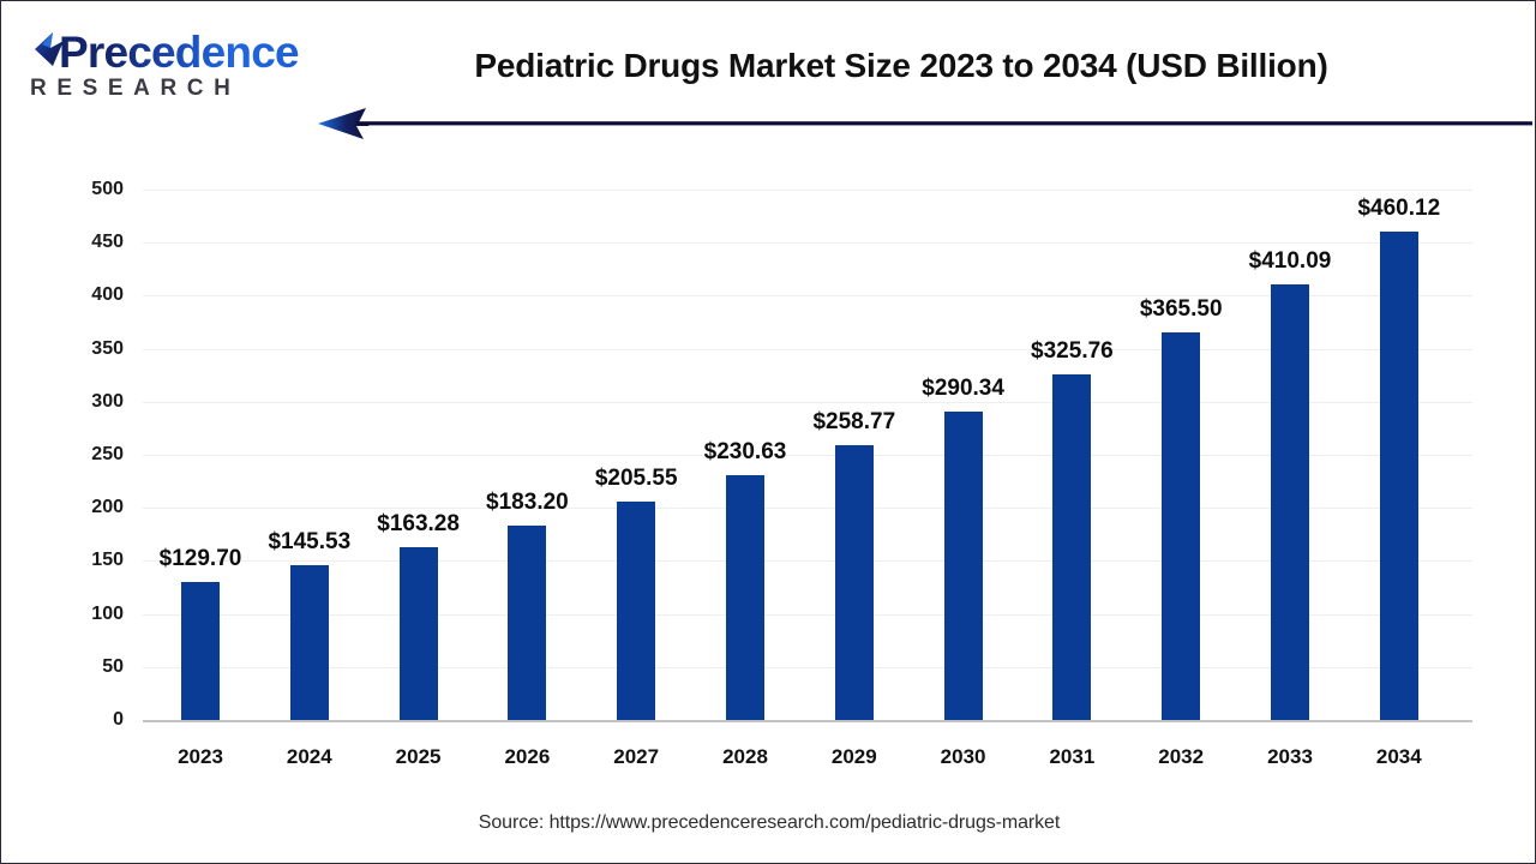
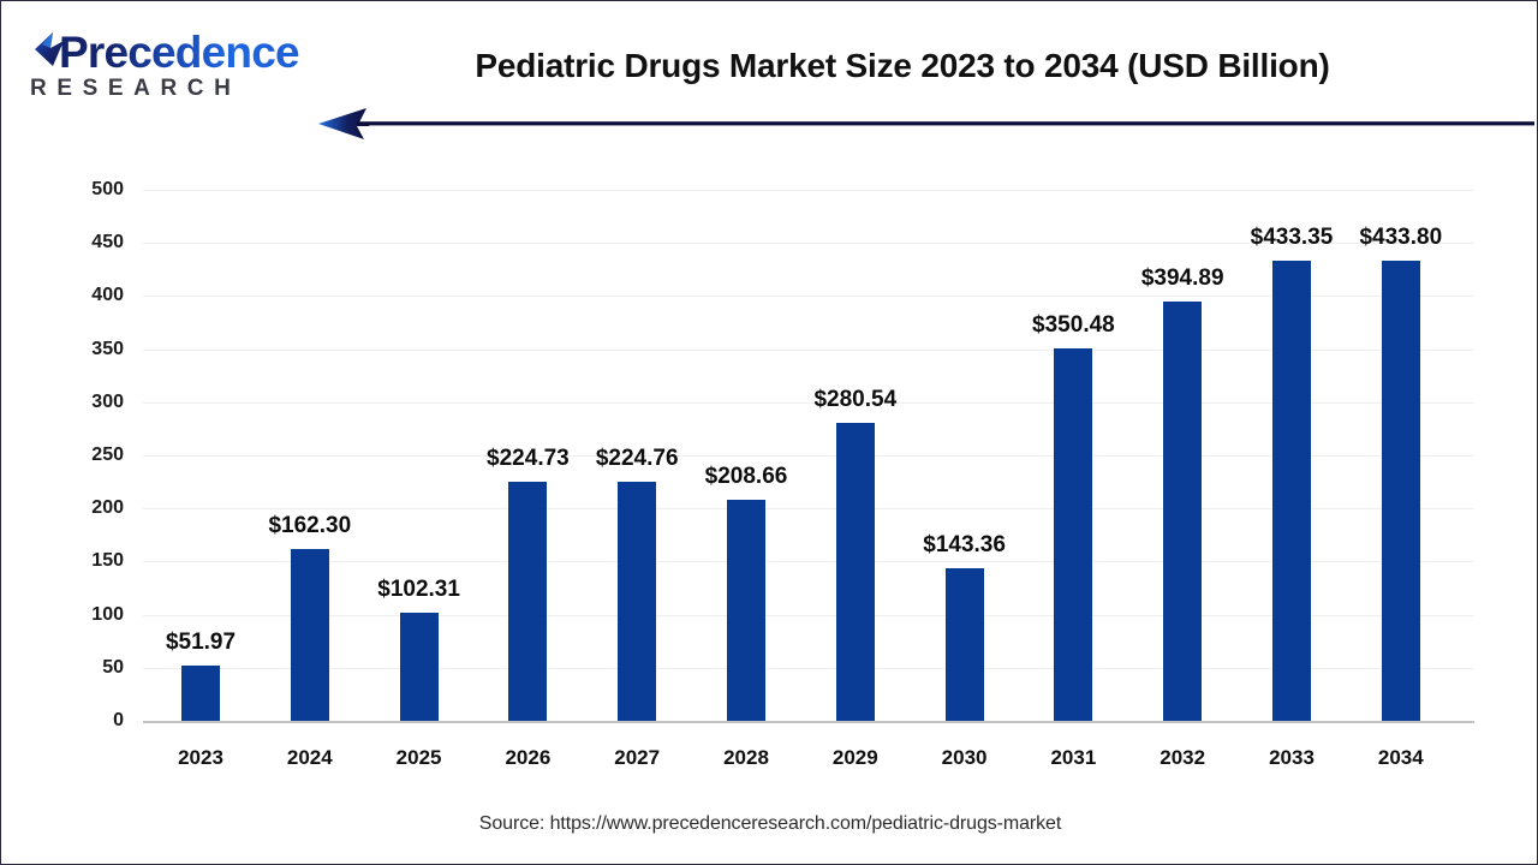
2023: $129.70 -> $51.97
2024: $145.53 -> $162.30
2025: $163.28 -> $102.31
2026: $183.20 -> $224.73
2027: $205.55 -> $224.76
2028: $230.63 -> $208.66
2029: $258.77 -> $280.54
2030: $290.34 -> $143.36
2031: $325.76 -> $350.48
2032: $365.50 -> $394.89
2033: $410.09 -> $433.35
2034: $460.12 -> $433.80
